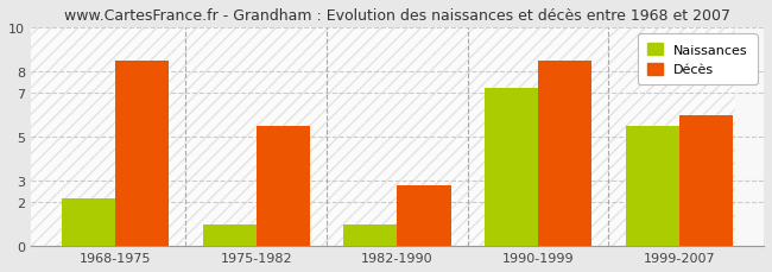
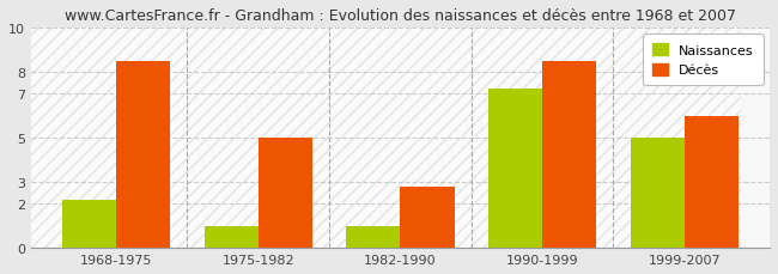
Décès/1975-1982: 5.5 -> 5.0
Naissances/1999-2007: 5.5 -> 5.0
